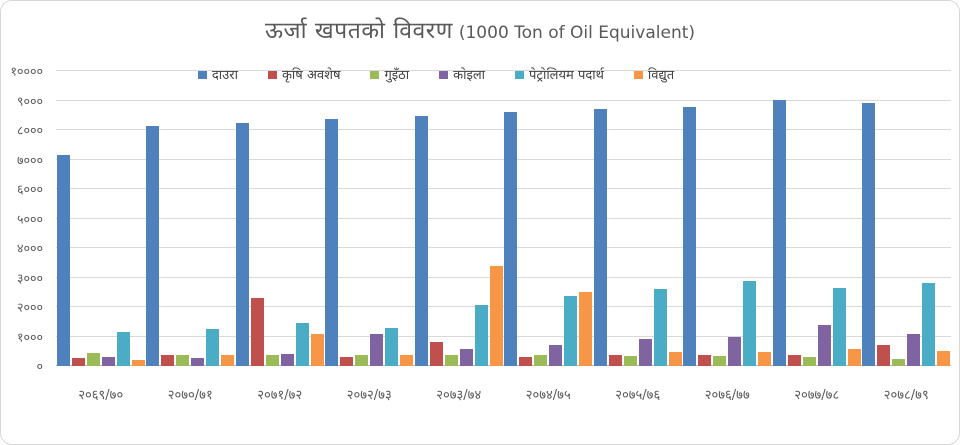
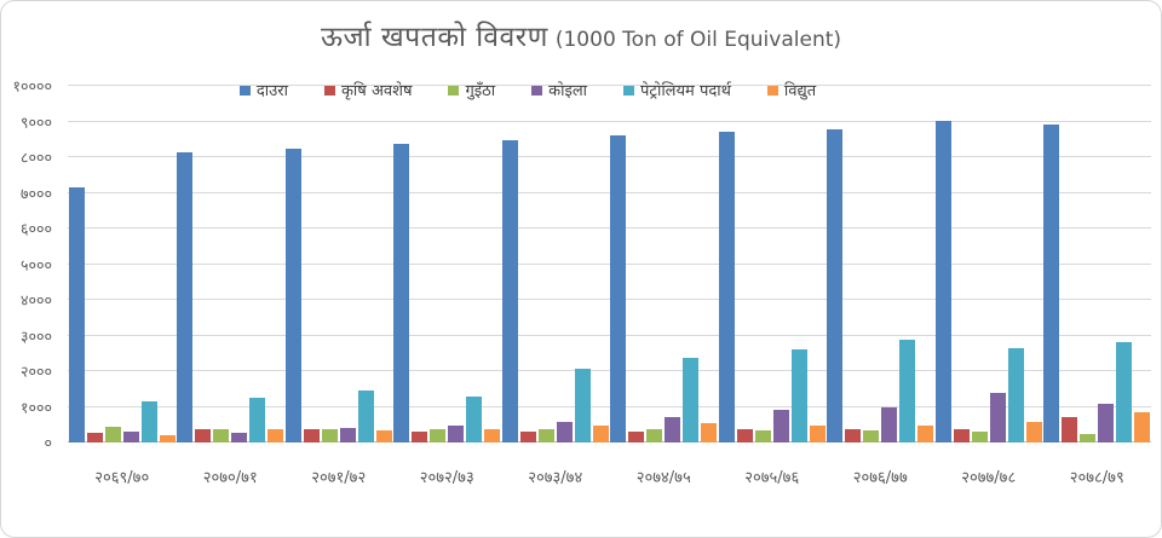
कृषि अवशेष/२०७१/७२: 2300 -> 400
विद्युत/२०७१/७२: 1100 -> 300
कोइला/२०७२/७३: 1100 -> 500
कृषि अवशेष/२०७३/७४: 800 -> 300
विद्युत/२०७३/७४: 3400 -> 500
विद्युत/२०७४/७५: 2500 -> 500
विद्युत/२०७८/७९: 500 -> 900
